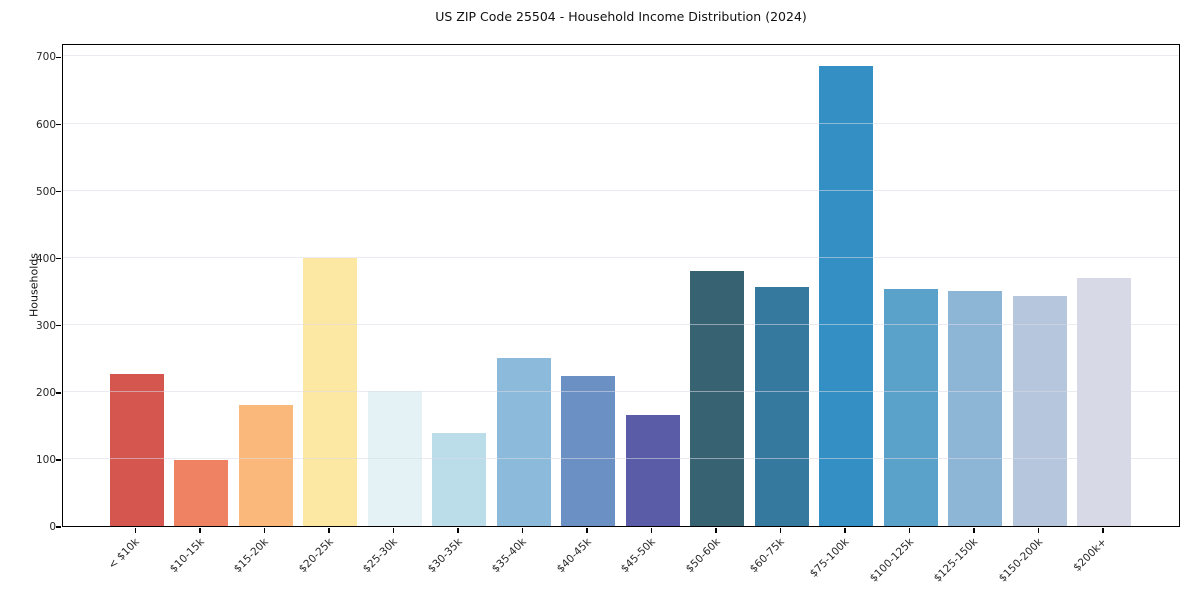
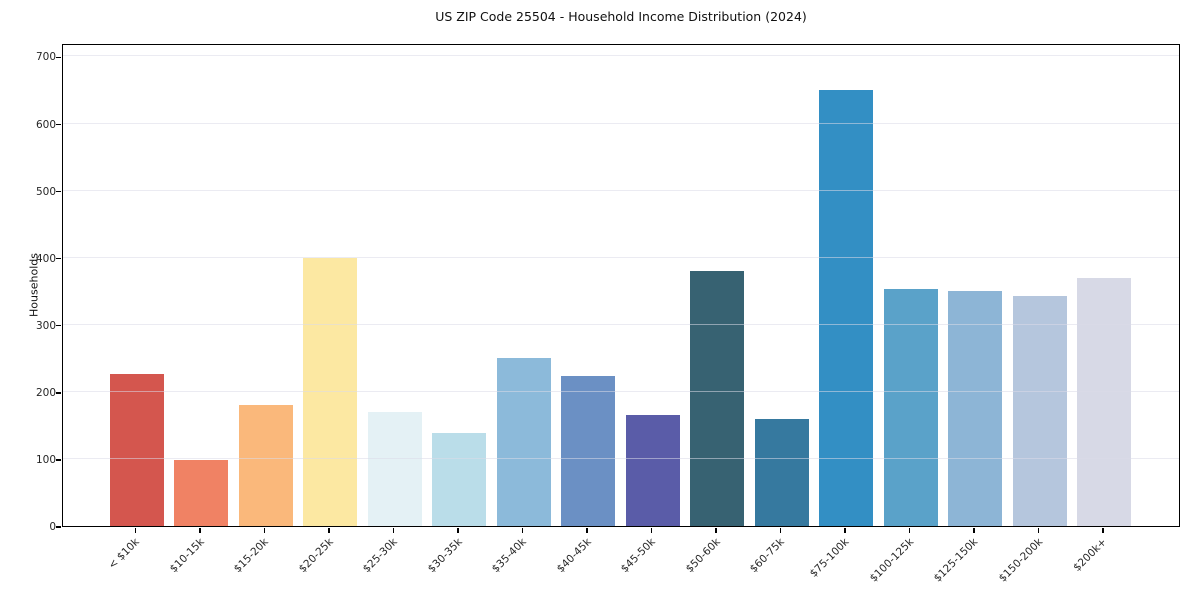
$25-30k: 200 -> 170
$60-75k: 360 -> 160
$75-100k: 680 -> 650
